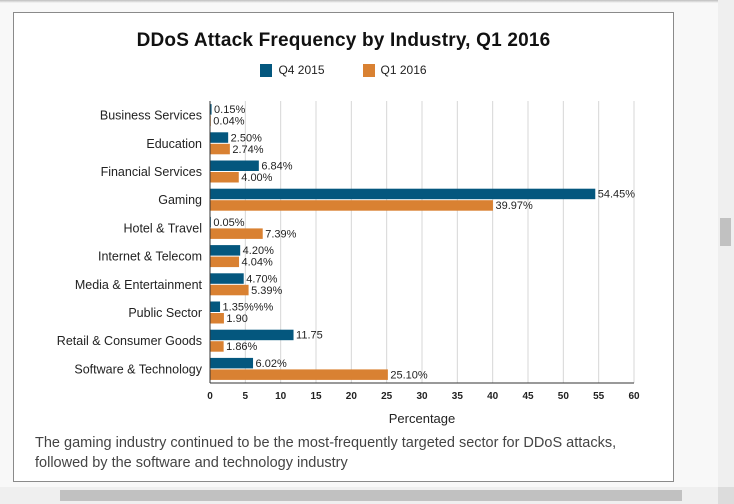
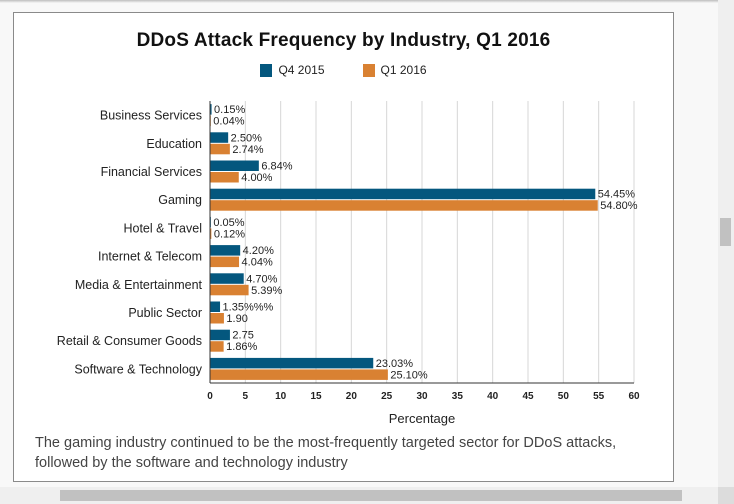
Q1 2016/Gaming: 39.97% -> 54.80%
Q1 2016/Hotel & Travel: 7.39% -> 0.12%
Q4 2015/Retail & Consumer Goods: 11.75 -> 2.75
Q4 2015/Software & Technology: 6.02% -> 23.03%
